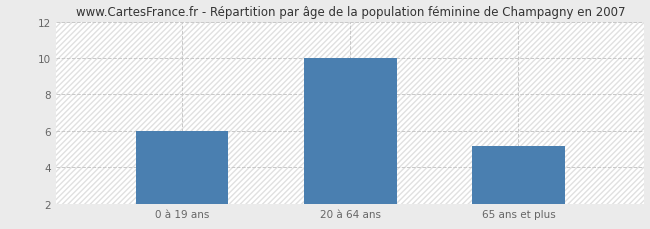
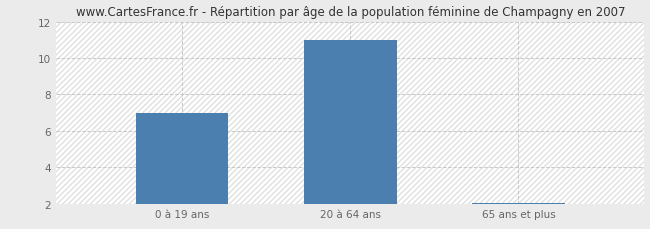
0 à 19 ans: 6.0 -> 7.0
20 à 64 ans: 10.0 -> 11.0
65 ans et plus: 5.2 -> 2.1
